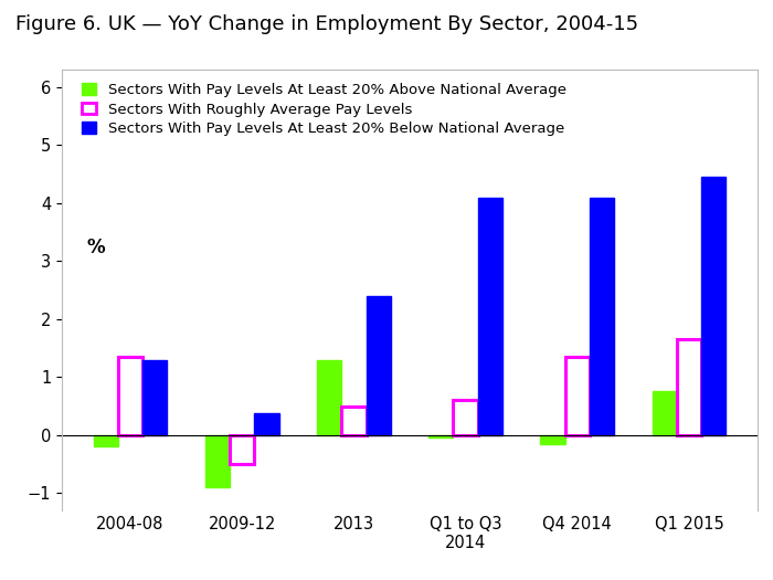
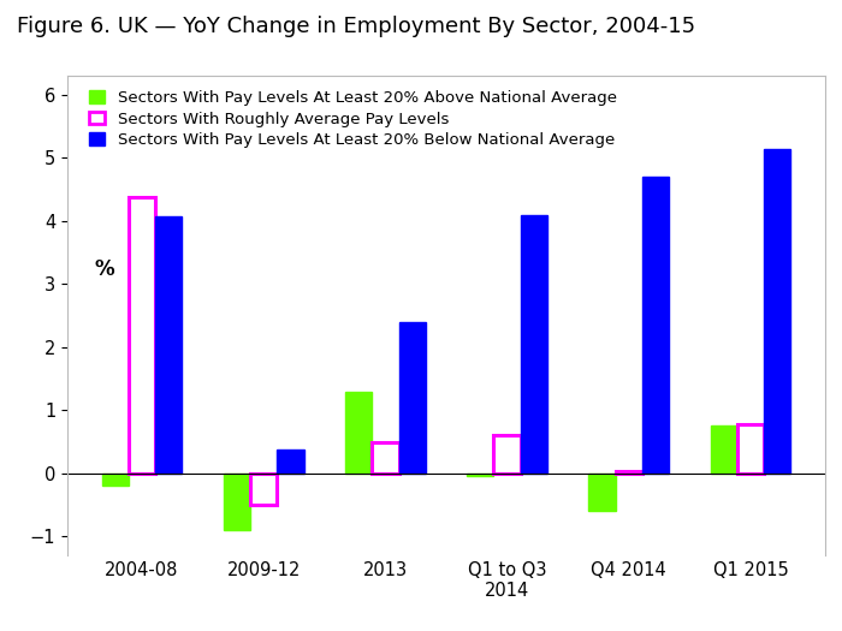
Sectors With Roughly Average Pay Levels/2004-08: 1.35 -> 4.38
Sectors With Pay Levels At Least 20% Below National Average/2004-08: 1.30 -> 4.08
Sectors With Pay Levels At Least 20% Above National Average/Q4 2014: -0.15 -> -0.60
Sectors With Roughly Average Pay Levels/Q4 2014: 1.35 -> 0.04
Sectors With Pay Levels At Least 20% Below National Average/Q4 2014: 4.10 -> 4.70
Sectors With Roughly Average Pay Levels/Q1 2015: 1.65 -> 0.78
Sectors With Pay Levels At Least 20% Below National Average/Q1 2015: 4.45 -> 5.14
